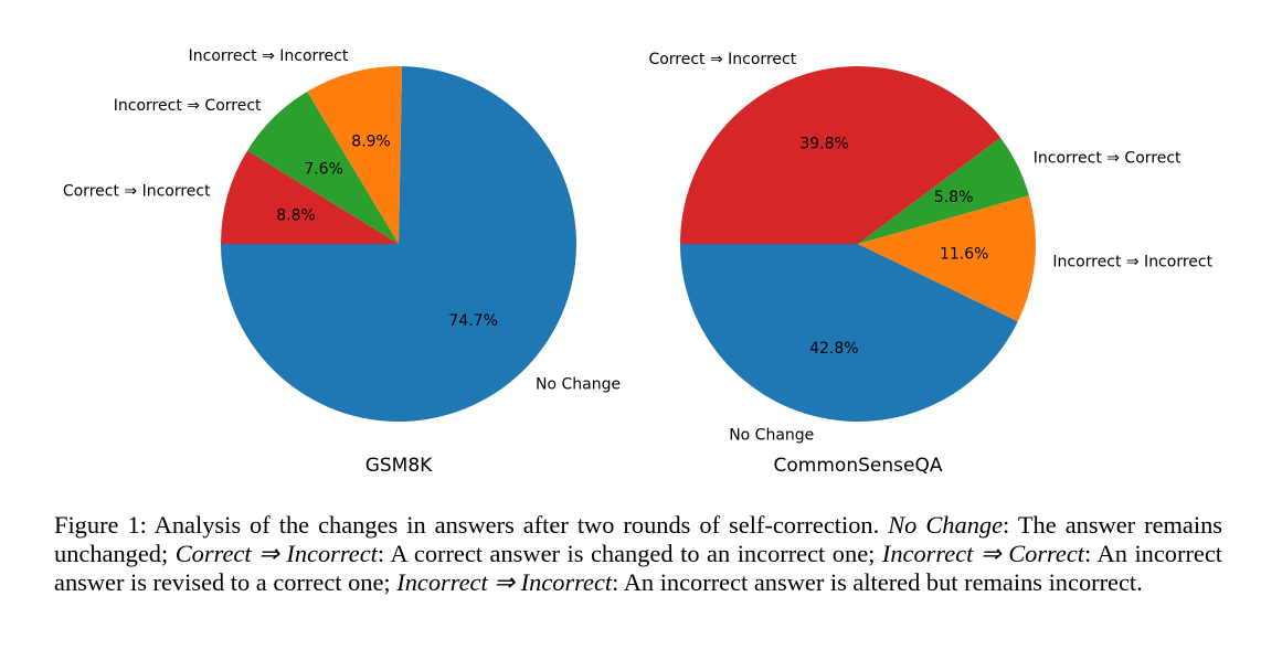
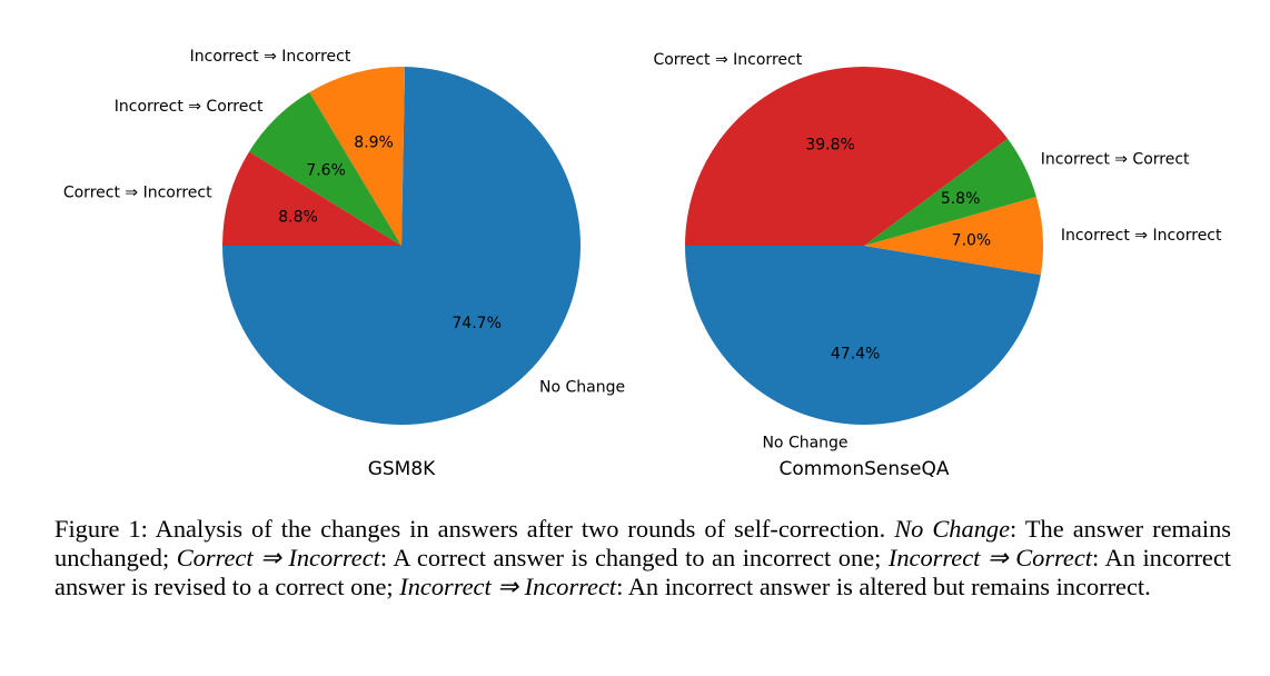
CommonSenseQA/No Change: 42.8% -> 47.4%
CommonSenseQA/Incorrect ⇒ Incorrect: 11.6% -> 7.0%
